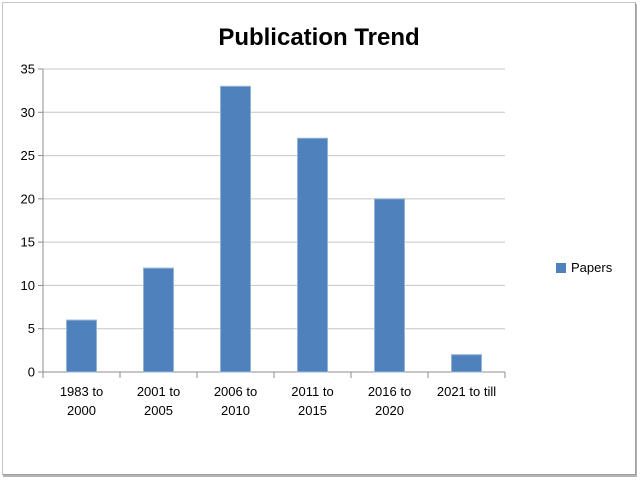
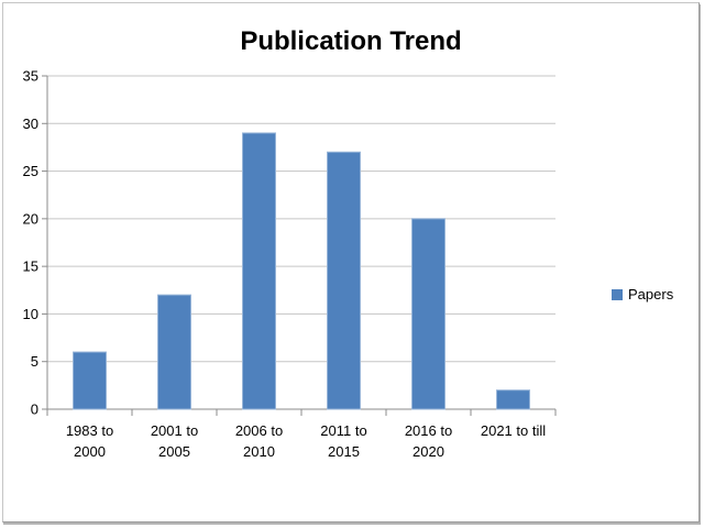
2006 to 2010: 33 -> 29
